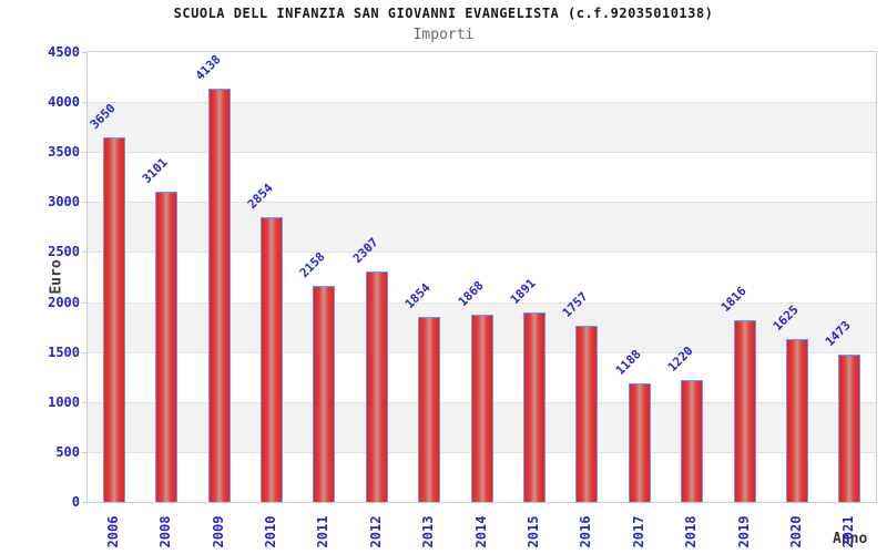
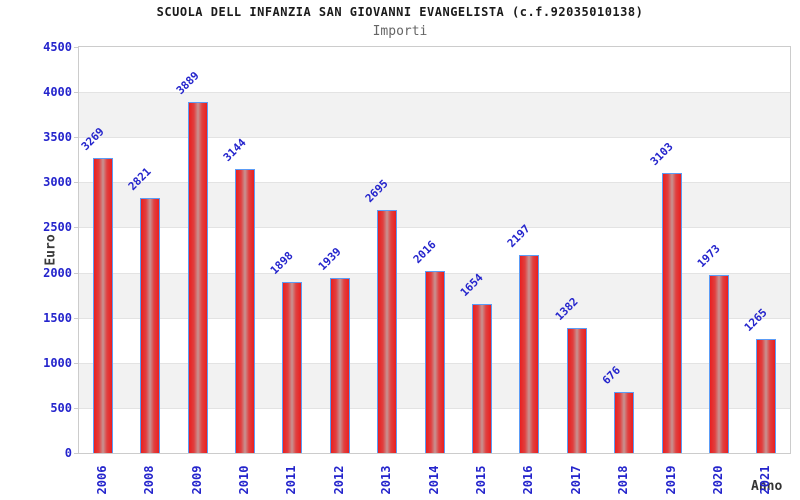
2006: 3650 -> 3269
2008: 3101 -> 2821
2009: 4138 -> 3889
2010: 2854 -> 3144
2011: 2158 -> 1898
2012: 2307 -> 1939
2013: 1854 -> 2695
2014: 1868 -> 2016
2015: 1891 -> 1654
2016: 1757 -> 2197
2017: 1188 -> 1382
2018: 1220 -> 676
2019: 1816 -> 3103
2020: 1625 -> 1973
2021: 1473 -> 1265
